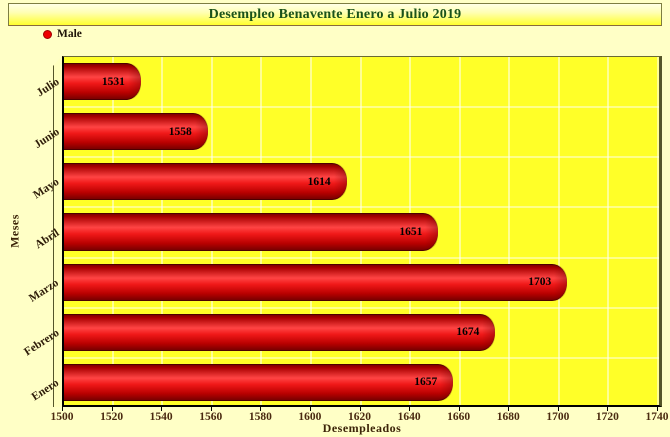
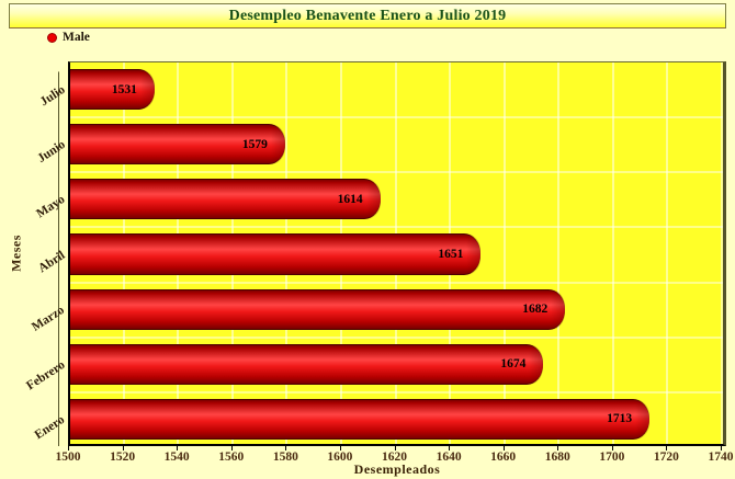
Enero: 1657 -> 1713
Marzo: 1703 -> 1682
Junio: 1558 -> 1579
